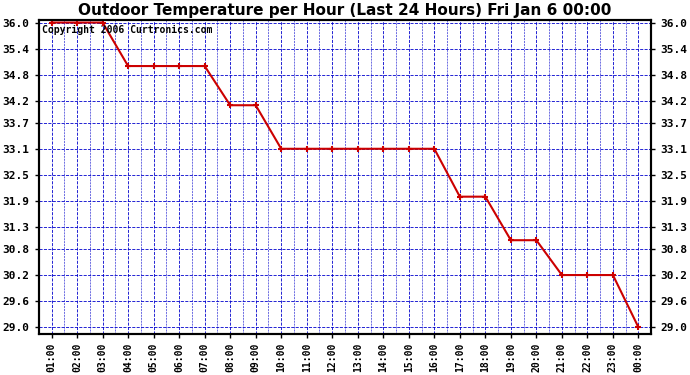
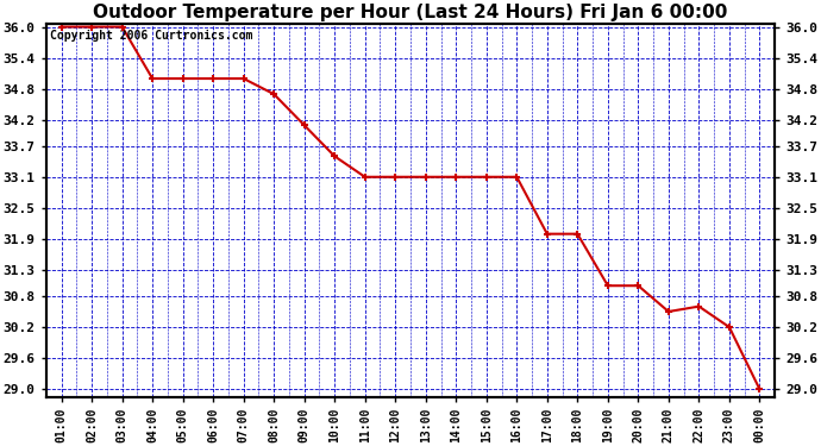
08:00: 34.1 -> 34.7
10:00: 33.1 -> 33.5
21:00: 30.2 -> 30.5
22:00: 30.2 -> 30.6
